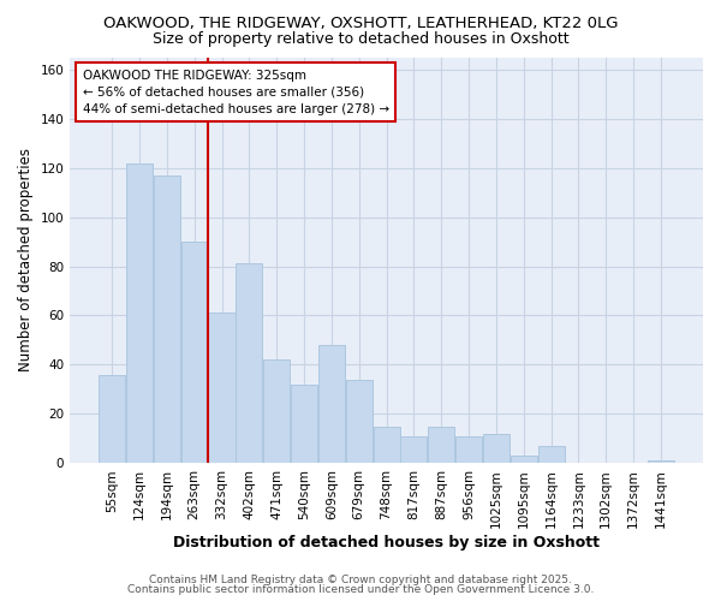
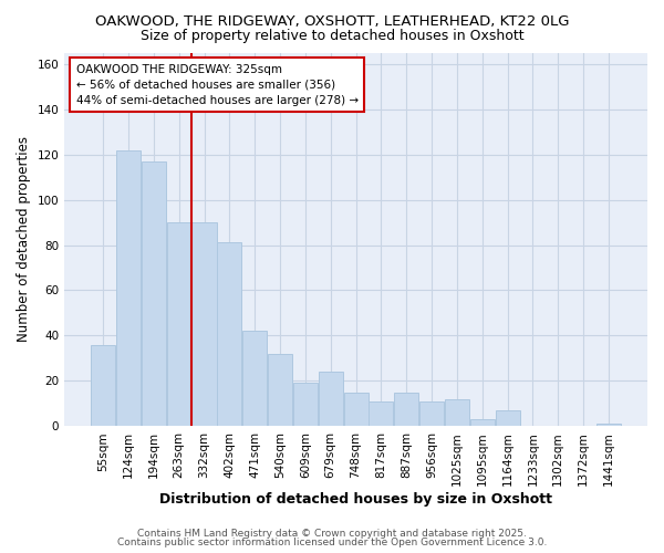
332sqm: 61 -> 90
609sqm: 48 -> 19
679sqm: 34 -> 24
